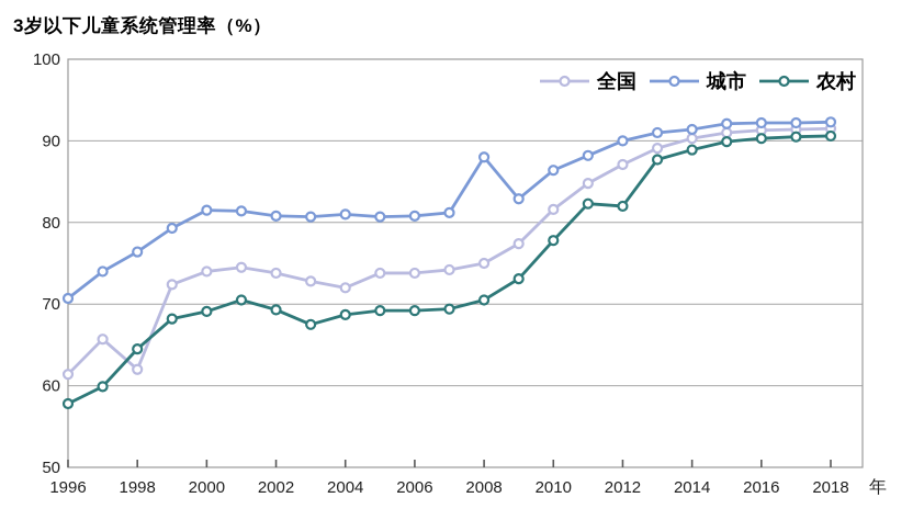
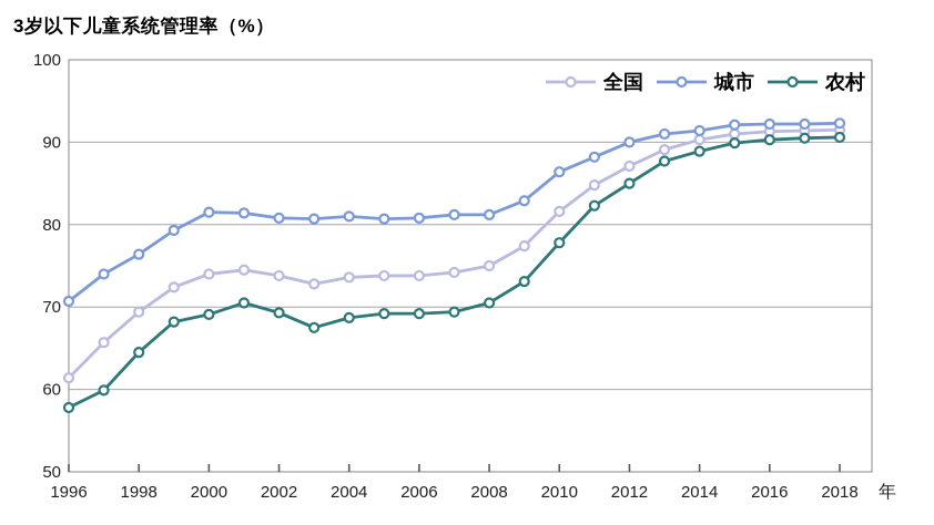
全国/1998: 62 -> 69
全国/2004: 72 -> 74
城市/2008: 88 -> 81
农村/2012: 82 -> 85
